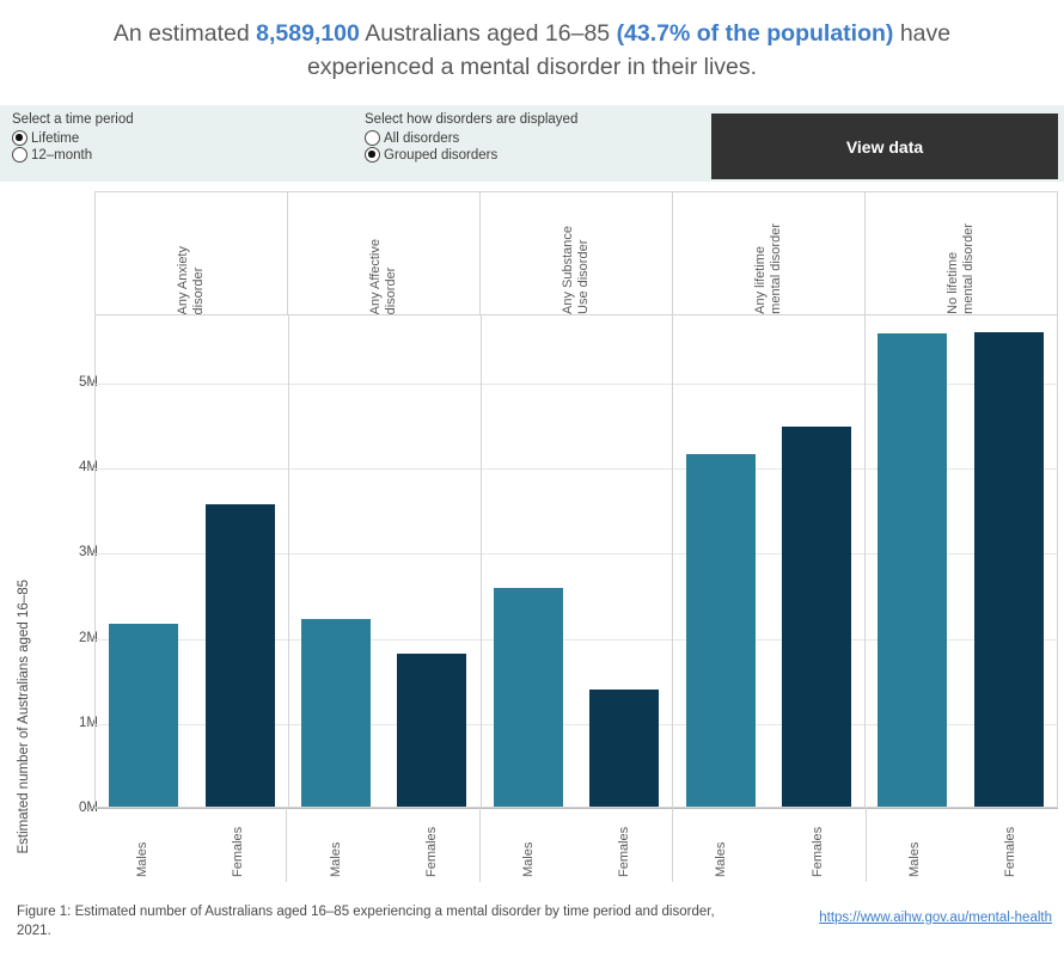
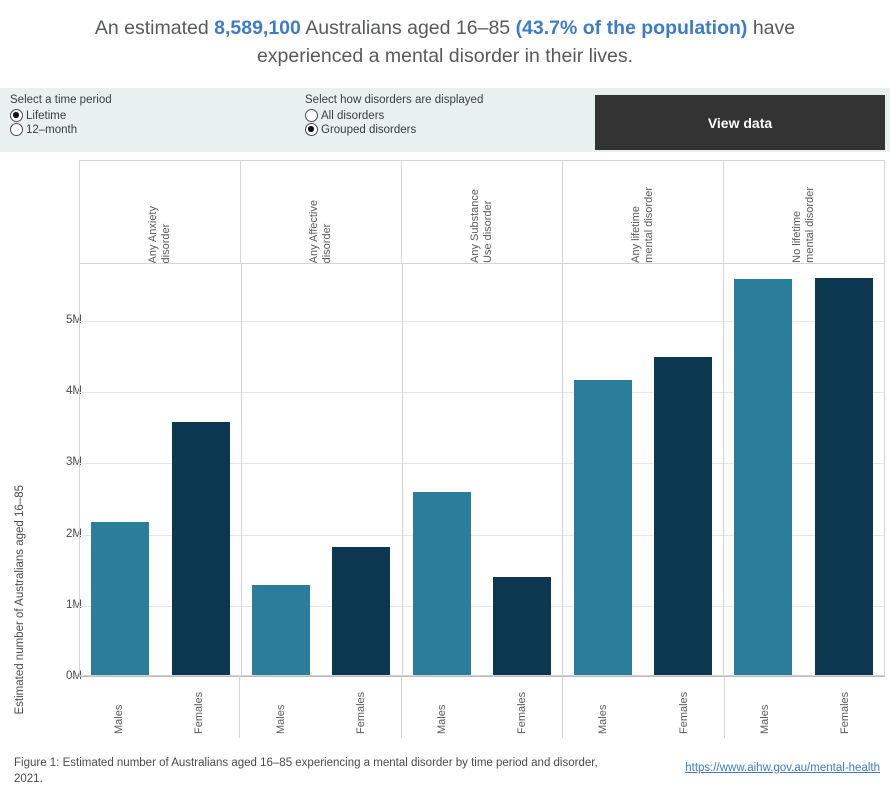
Males/Any Affective disorder: 2.2M -> 1.3M
